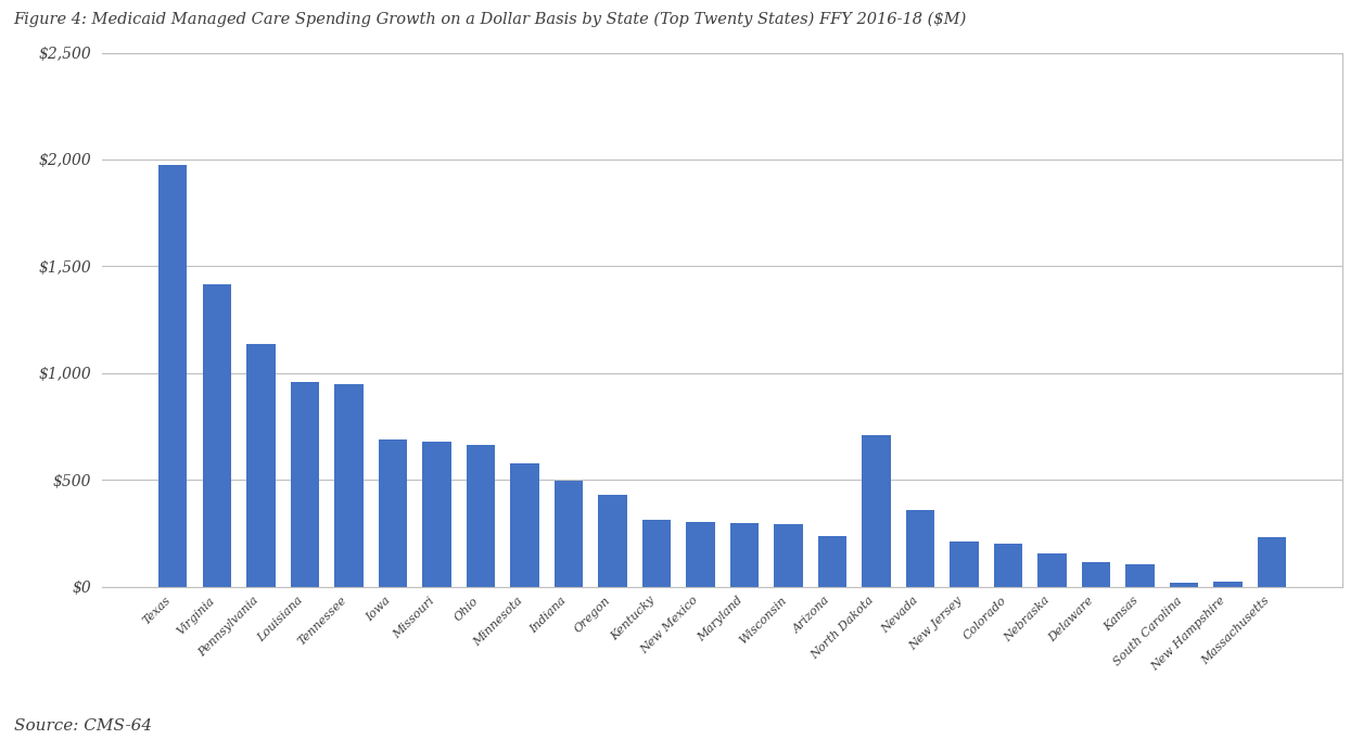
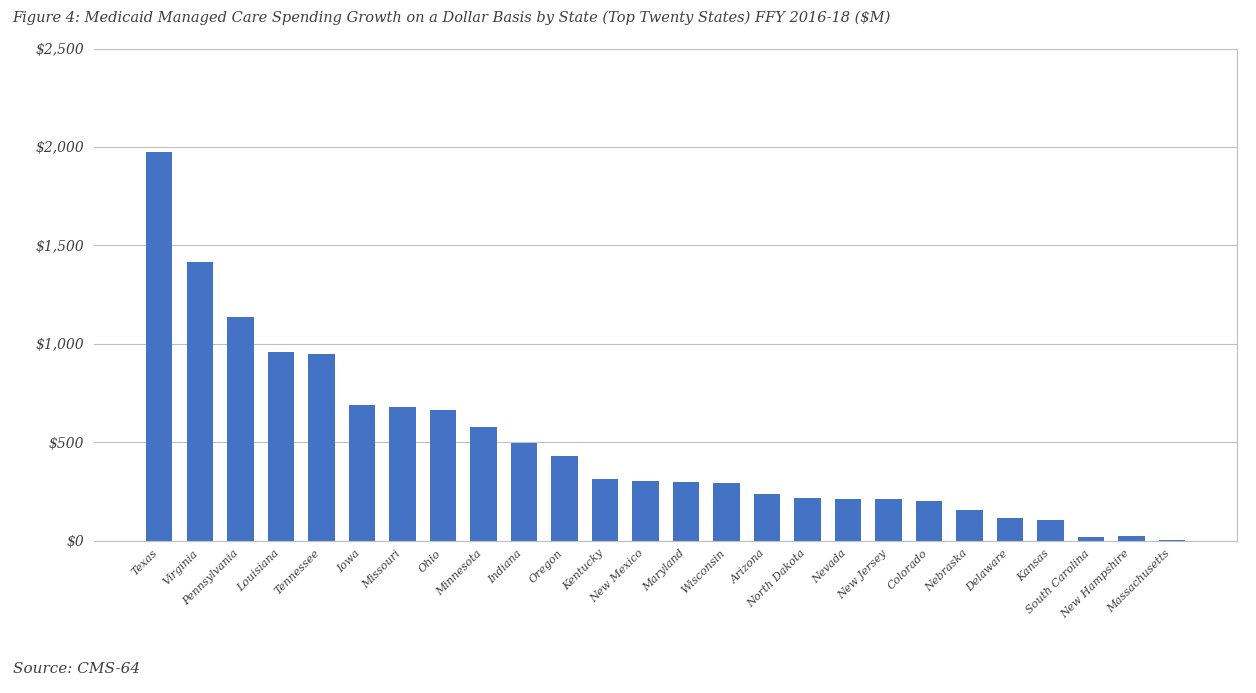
North Dakota: $710 -> $220
Nevada: $360 -> $210
Massachusetts: $230 -> $0
